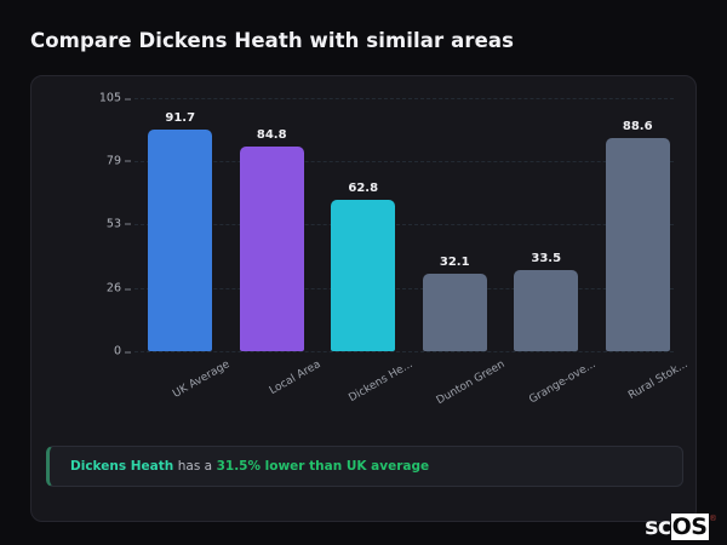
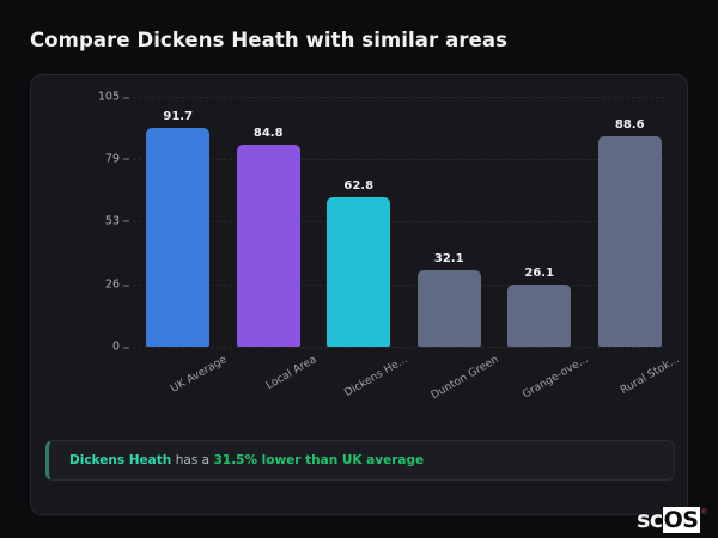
Grange-ove...: 33.5 -> 26.1
